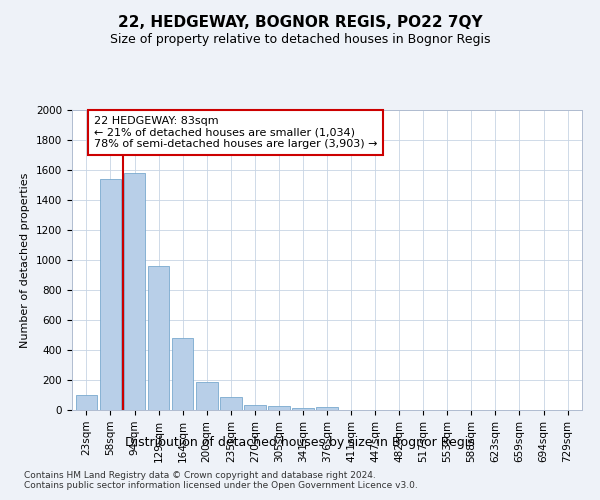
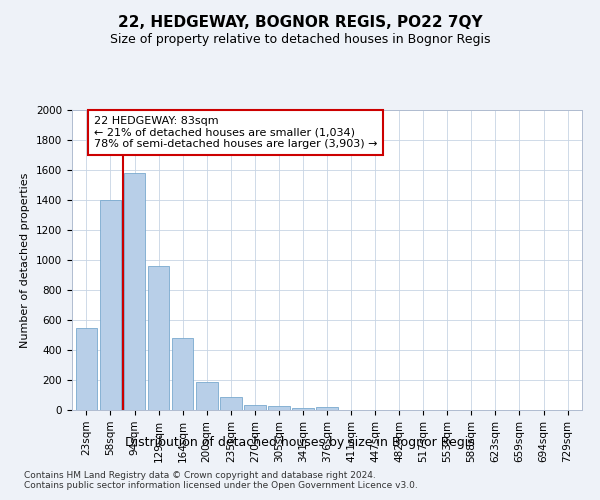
23sqm: 100 -> 550
58sqm: 1540 -> 1400
